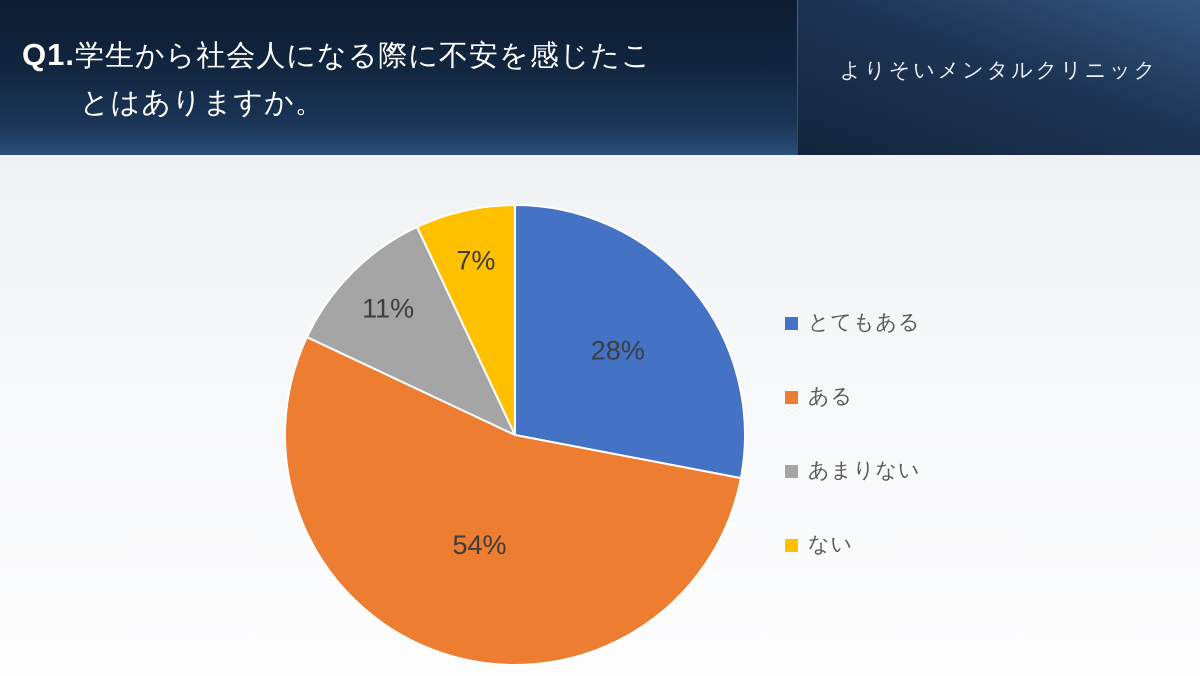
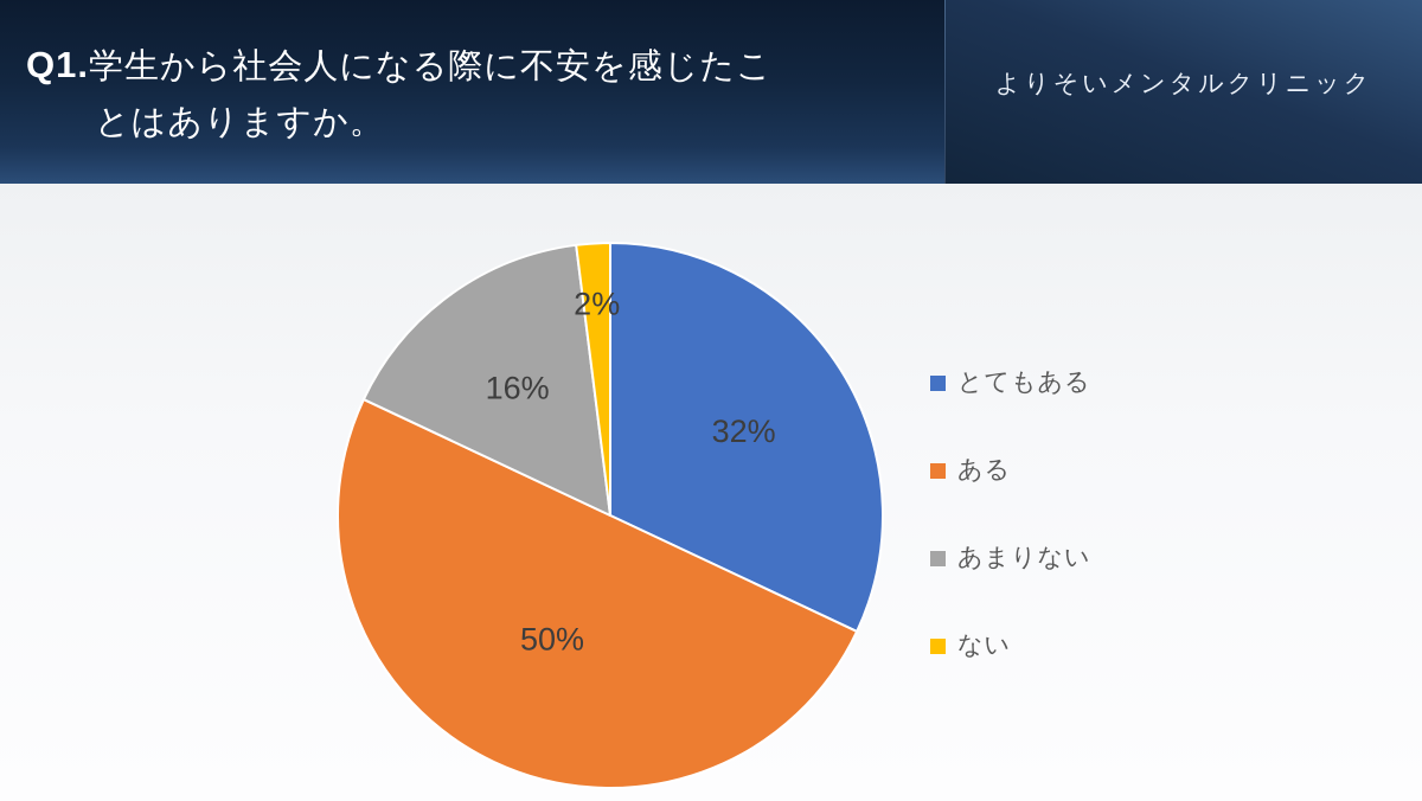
とてもある: 28% -> 32%
ある: 54% -> 50%
あまりない: 11% -> 16%
ない: 7% -> 2%
